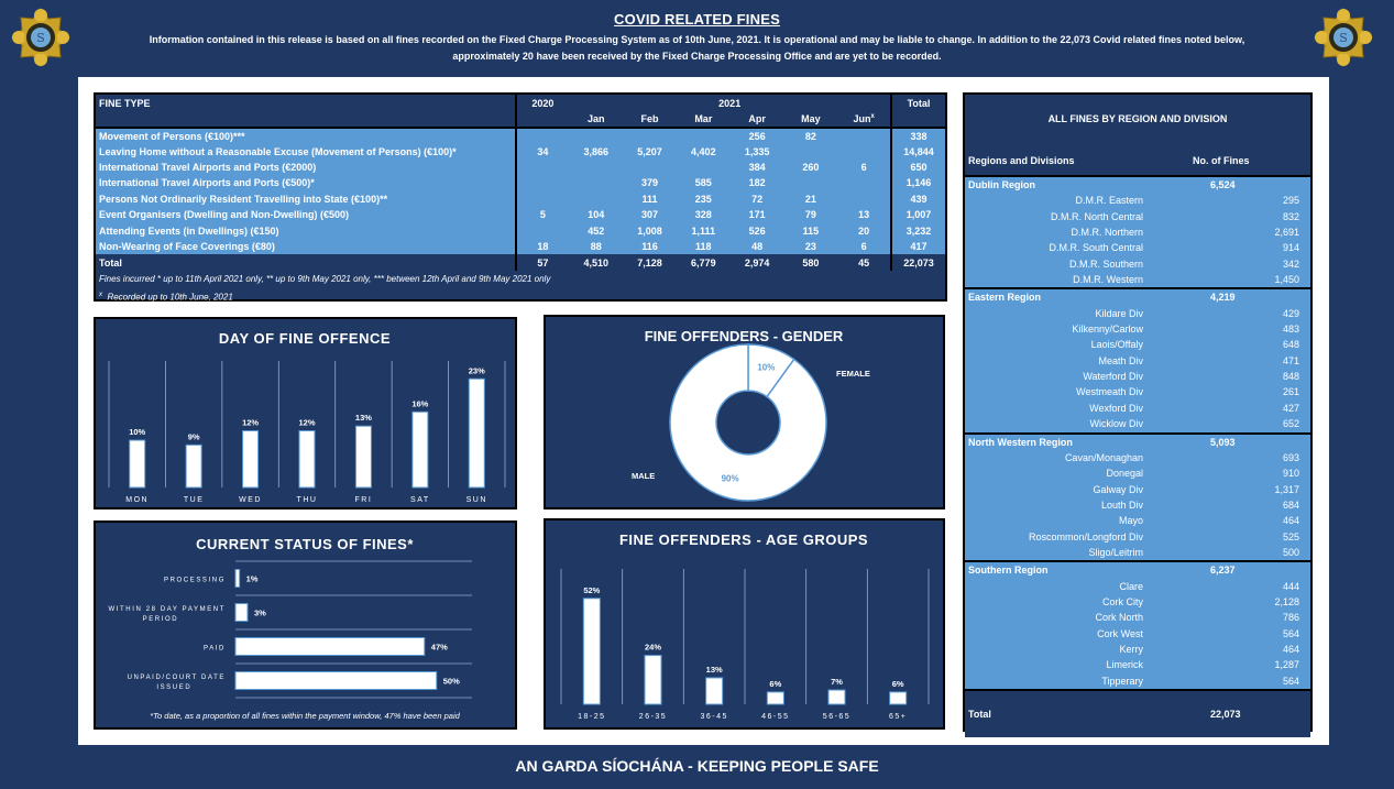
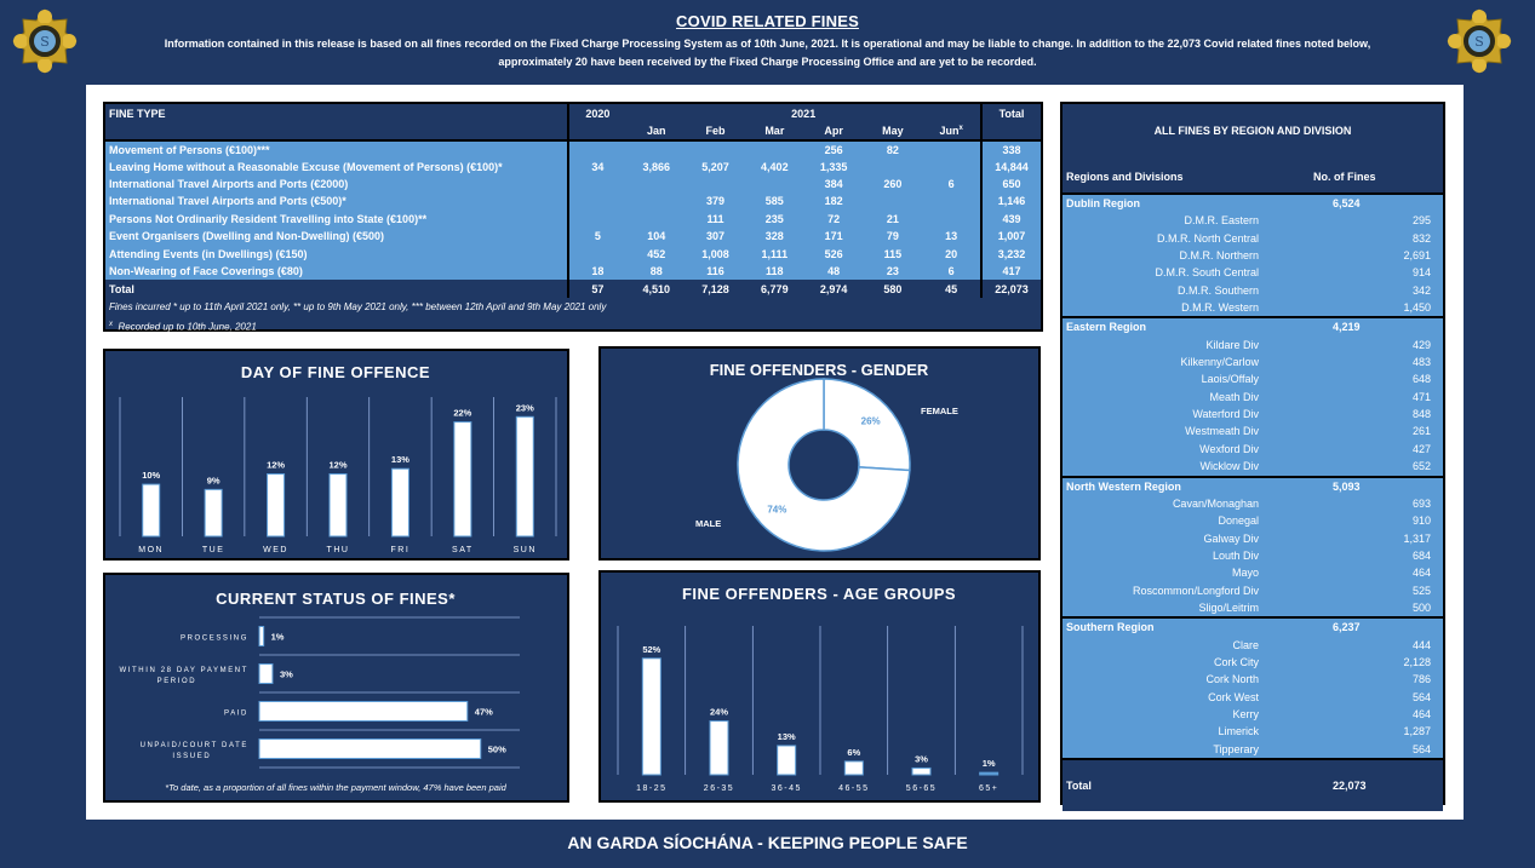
DAY OF FINE OFFENCE/SAT: 16% -> 22%
FINE OFFENDERS - GENDER/FEMALE: 10% -> 26%
FINE OFFENDERS - GENDER/MALE: 90% -> 74%
FINE OFFENDERS - AGE GROUPS/56-65: 7% -> 3%
FINE OFFENDERS - AGE GROUPS/65+: 6% -> 1%
